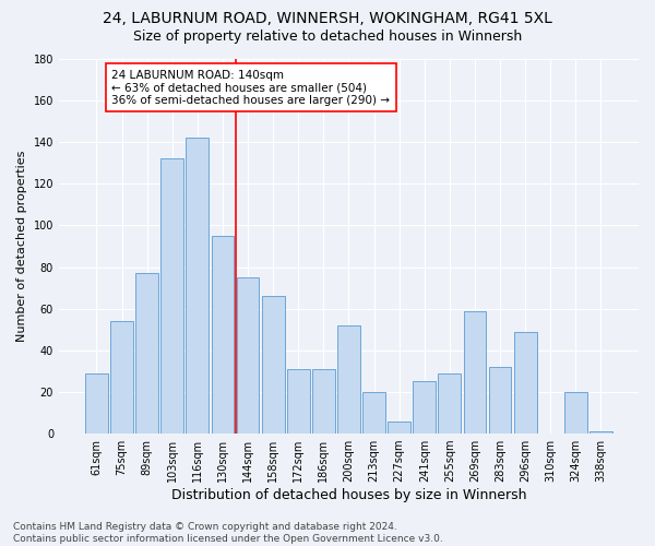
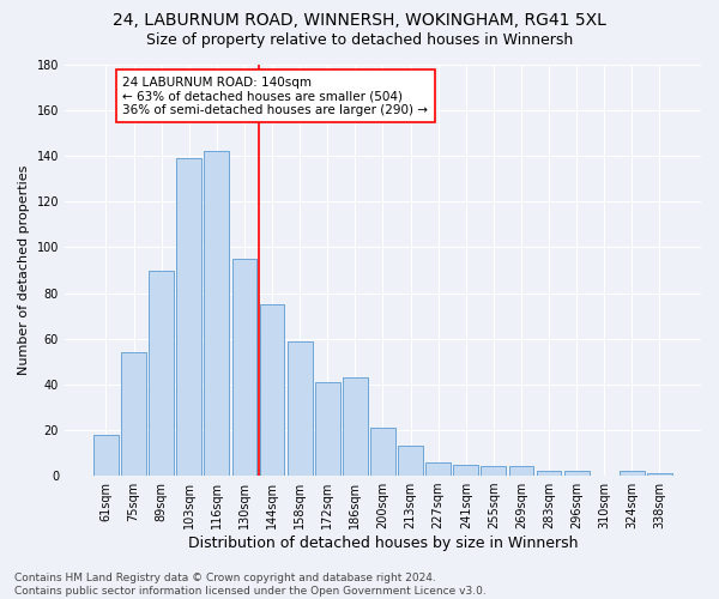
61sqm: 29 -> 18
89sqm: 77 -> 90
103sqm: 132 -> 139
158sqm: 66 -> 59
172sqm: 31 -> 41
186sqm: 31 -> 43
200sqm: 52 -> 21
213sqm: 20 -> 13
241sqm: 25 -> 5
255sqm: 29 -> 4
269sqm: 59 -> 4
283sqm: 32 -> 2
296sqm: 49 -> 2
324sqm: 20 -> 2
